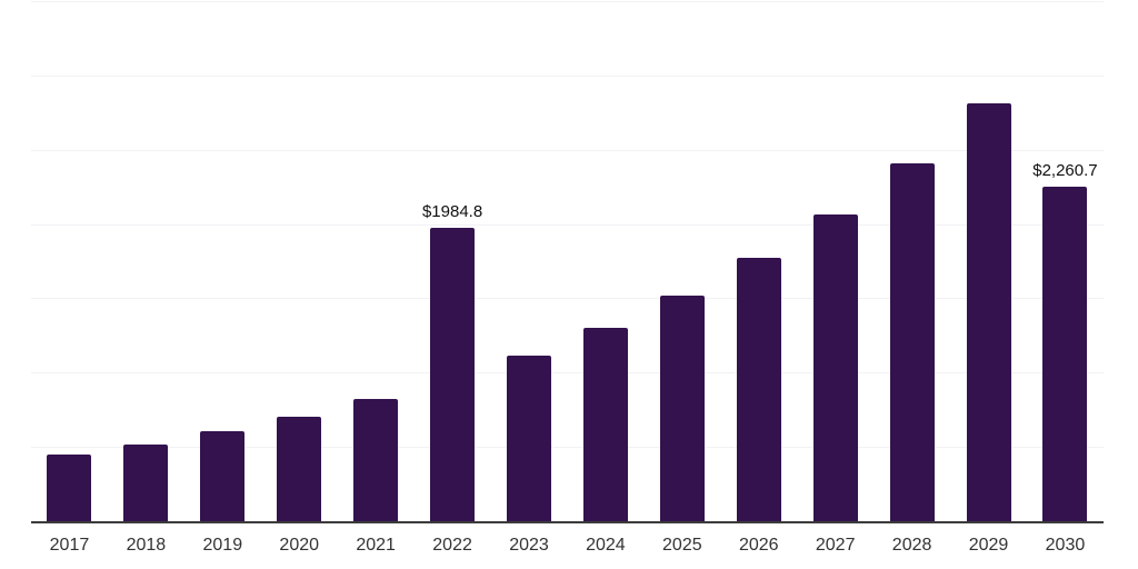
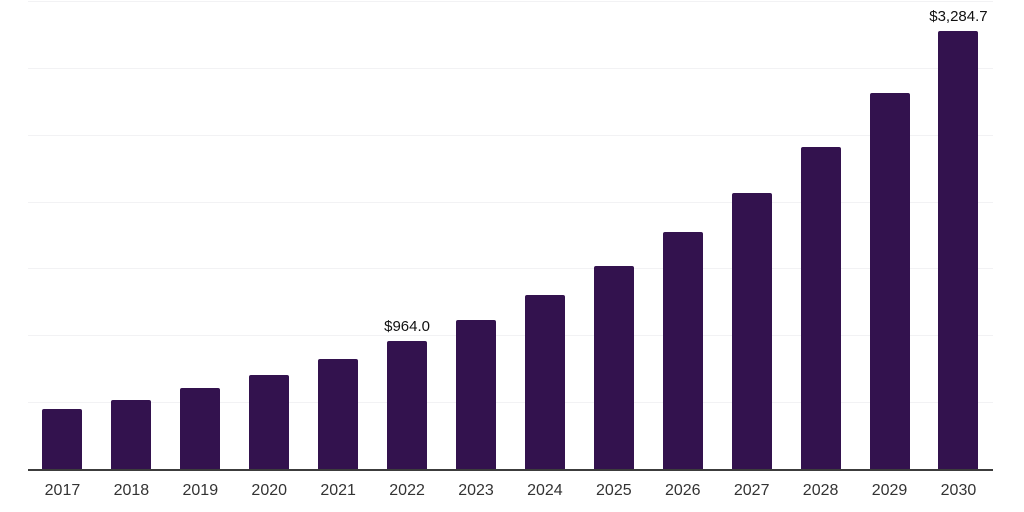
2022: $1984.8 -> $964.0
2030: $2,260.7 -> $3,284.7
